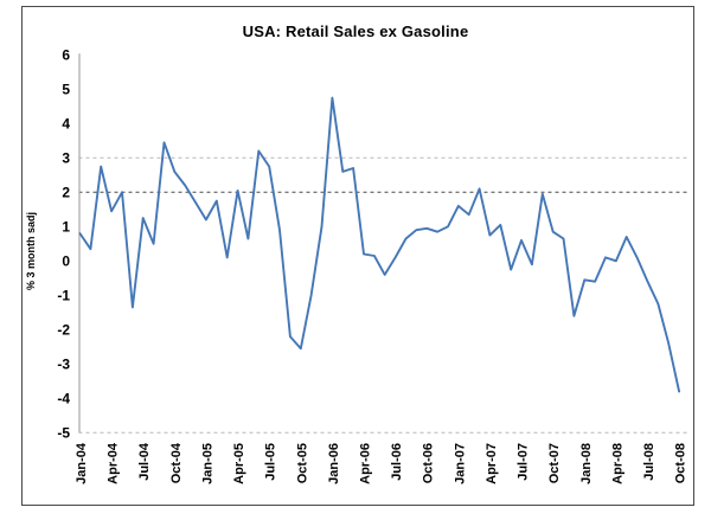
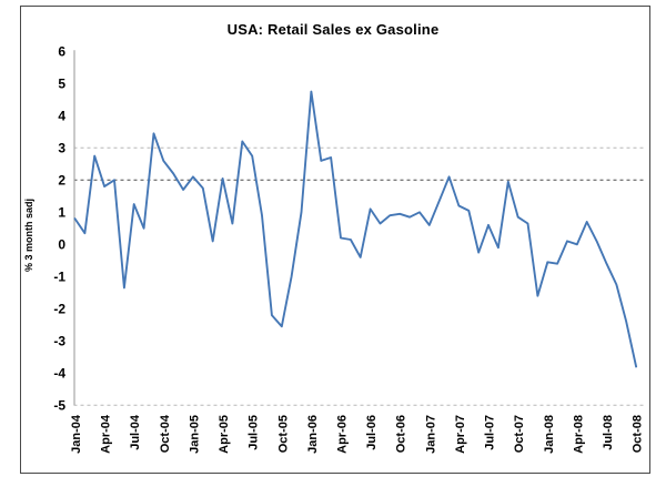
Apr-04: 1.4 -> 1.8
Jan-05: 1.2 -> 2.1
Jul-06: 0.1 -> 1.1
Jan-07: 1.6 -> 0.6
Apr-07: 0.8 -> 1.2
